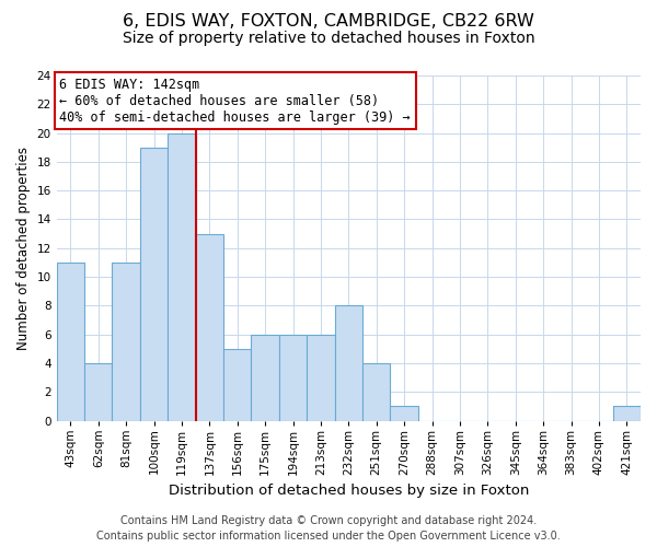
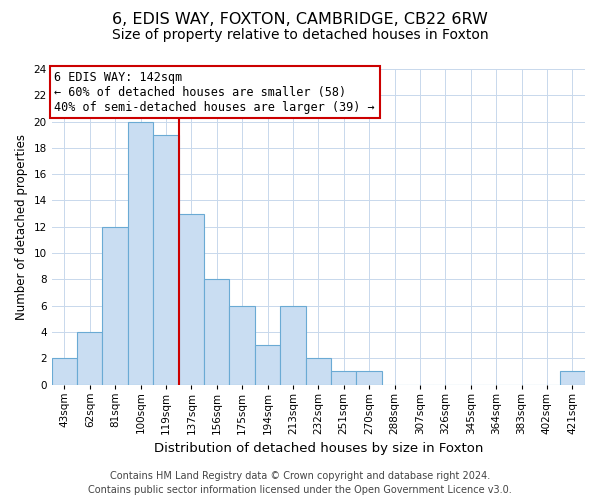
43sqm: 11 -> 2
81sqm: 11 -> 12
100sqm: 19 -> 20
119sqm: 20 -> 19
156sqm: 5 -> 8
194sqm: 6 -> 3
232sqm: 8 -> 2
251sqm: 4 -> 1
